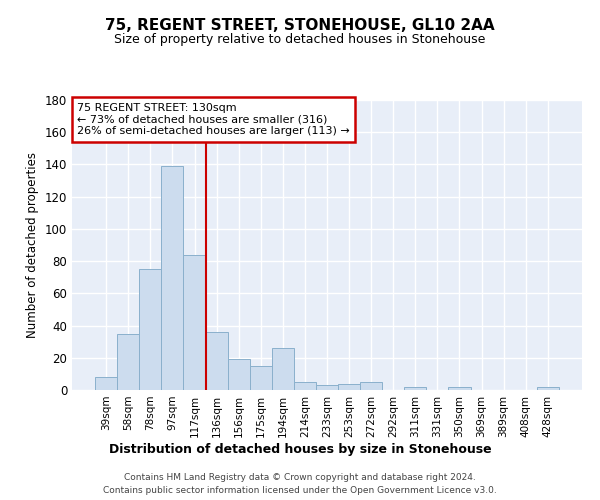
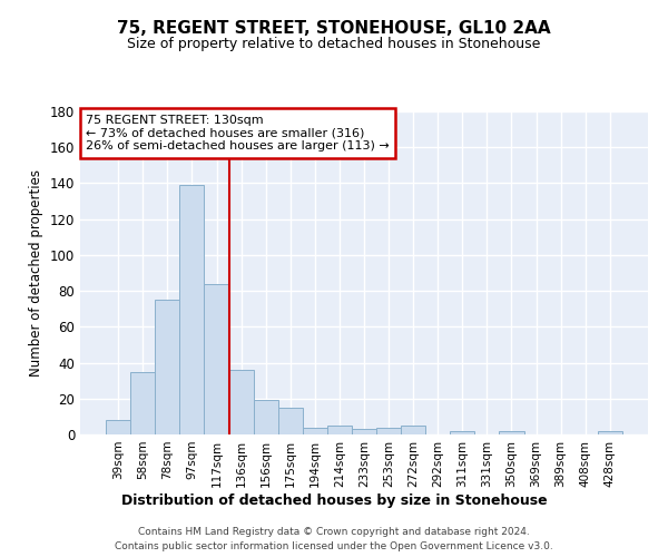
194sqm: 26 -> 4
